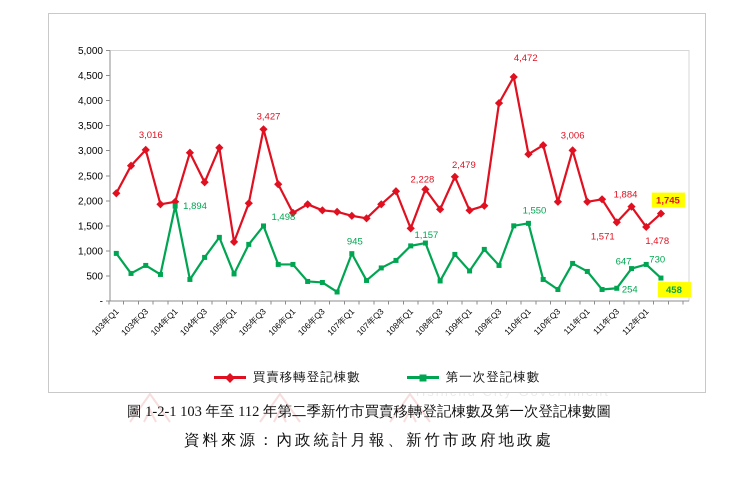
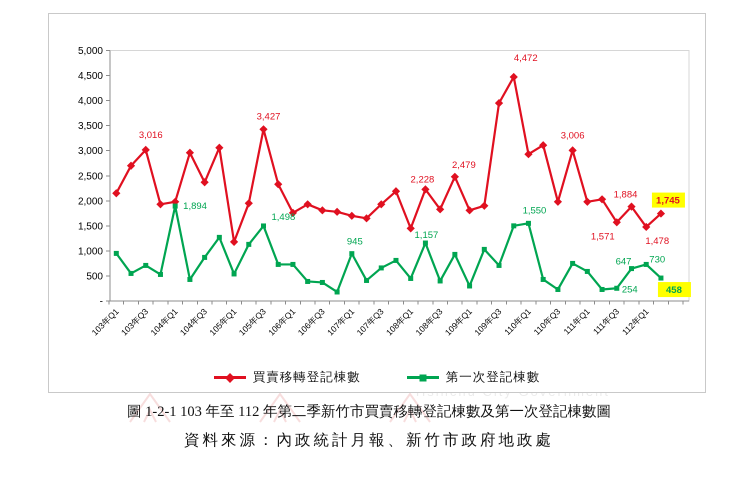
第一次登記棟數/108年Q1: 1100 -> 400
第一次登記棟數/109年Q1: 600 -> 300
